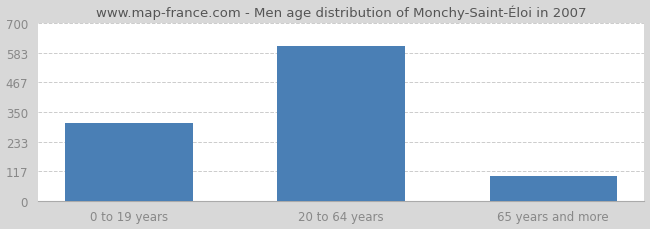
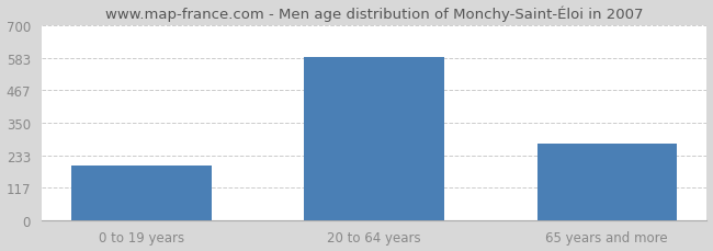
0 to 19 years: 305 -> 195
20 to 64 years: 610 -> 585
65 years and more: 97 -> 275
